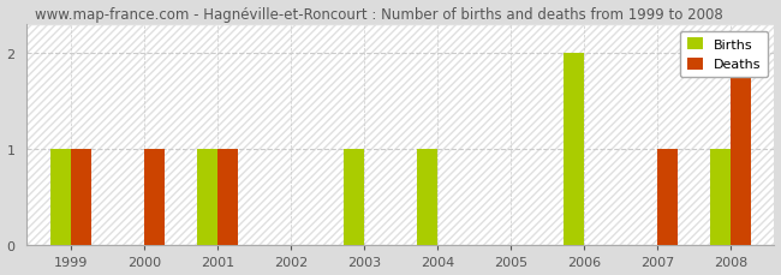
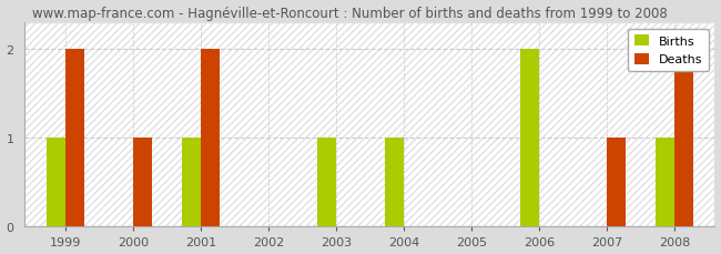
Deaths/1999: 1 -> 2
Deaths/2001: 1 -> 2
